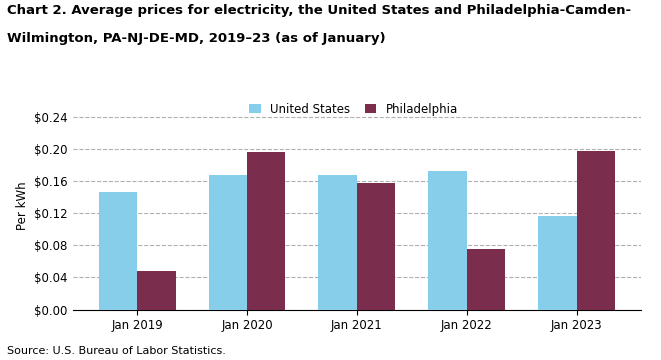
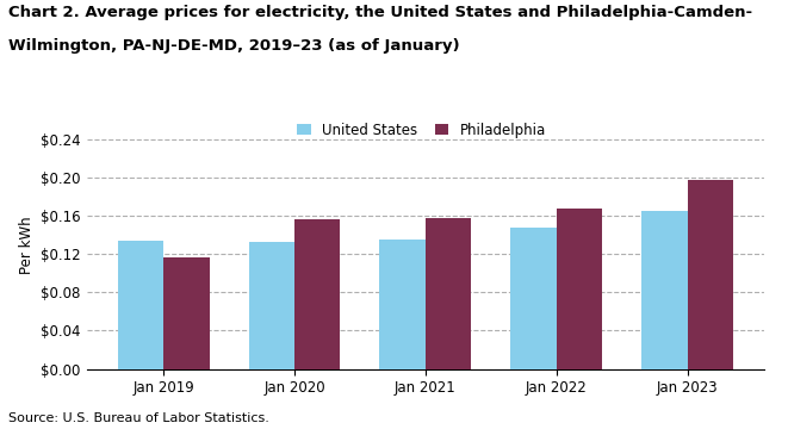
United States/Jan 2019: $0.146 -> $0.134
Philadelphia/Jan 2019: $0.048 -> $0.117
United States/Jan 2020: $0.168 -> $0.133
Philadelphia/Jan 2020: $0.196 -> $0.157
United States/Jan 2021: $0.168 -> $0.135
United States/Jan 2022: $0.172 -> $0.148
Philadelphia/Jan 2022: $0.076 -> $0.168
United States/Jan 2023: $0.116 -> $0.165
